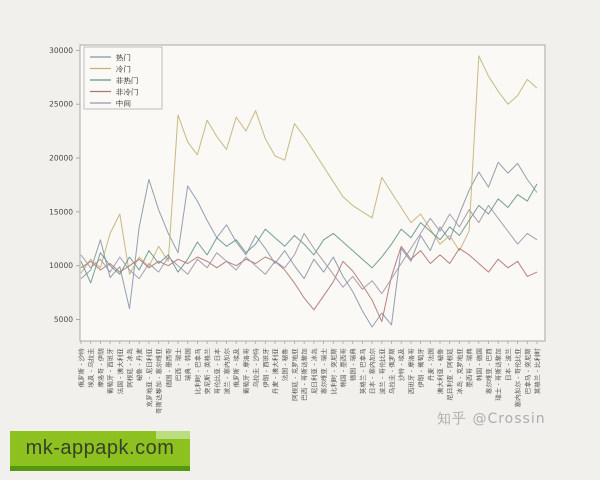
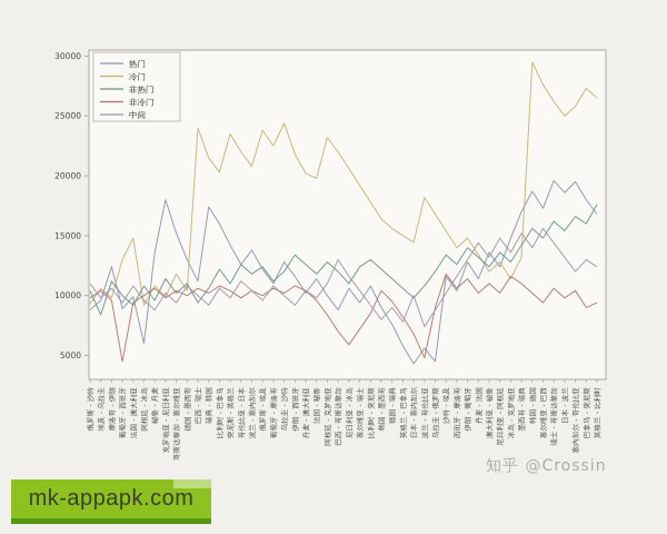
非冷门/葡萄牙 - 西班牙: 10200 -> 4500
中间/日本 - 塞内加尔: 8600 -> 10000
